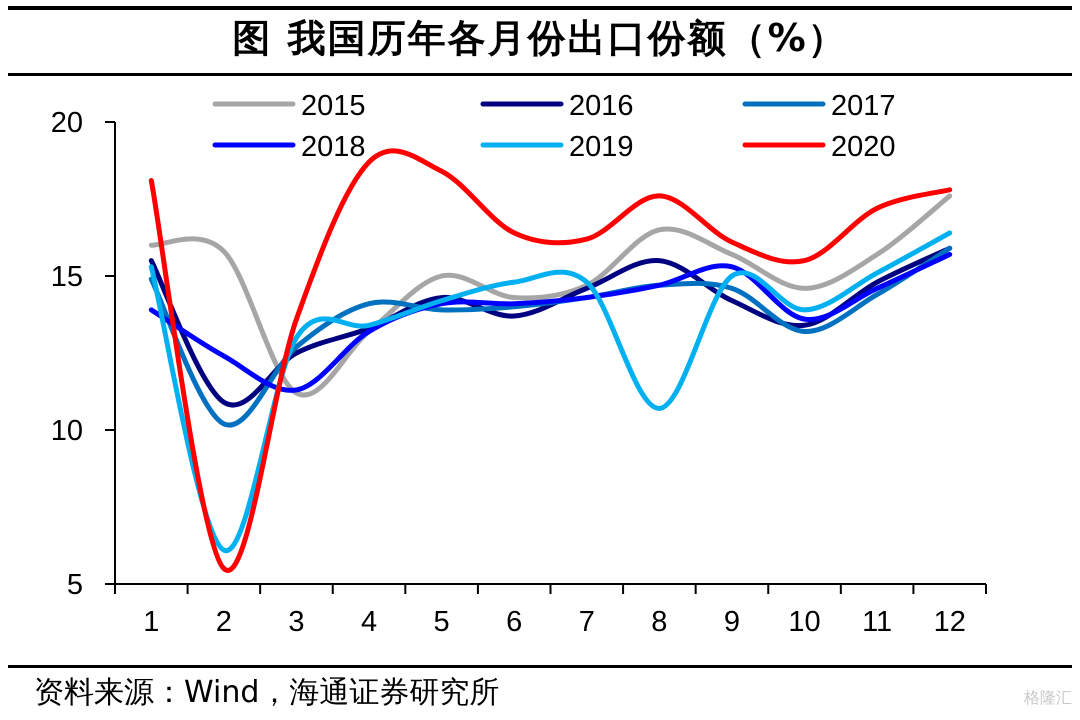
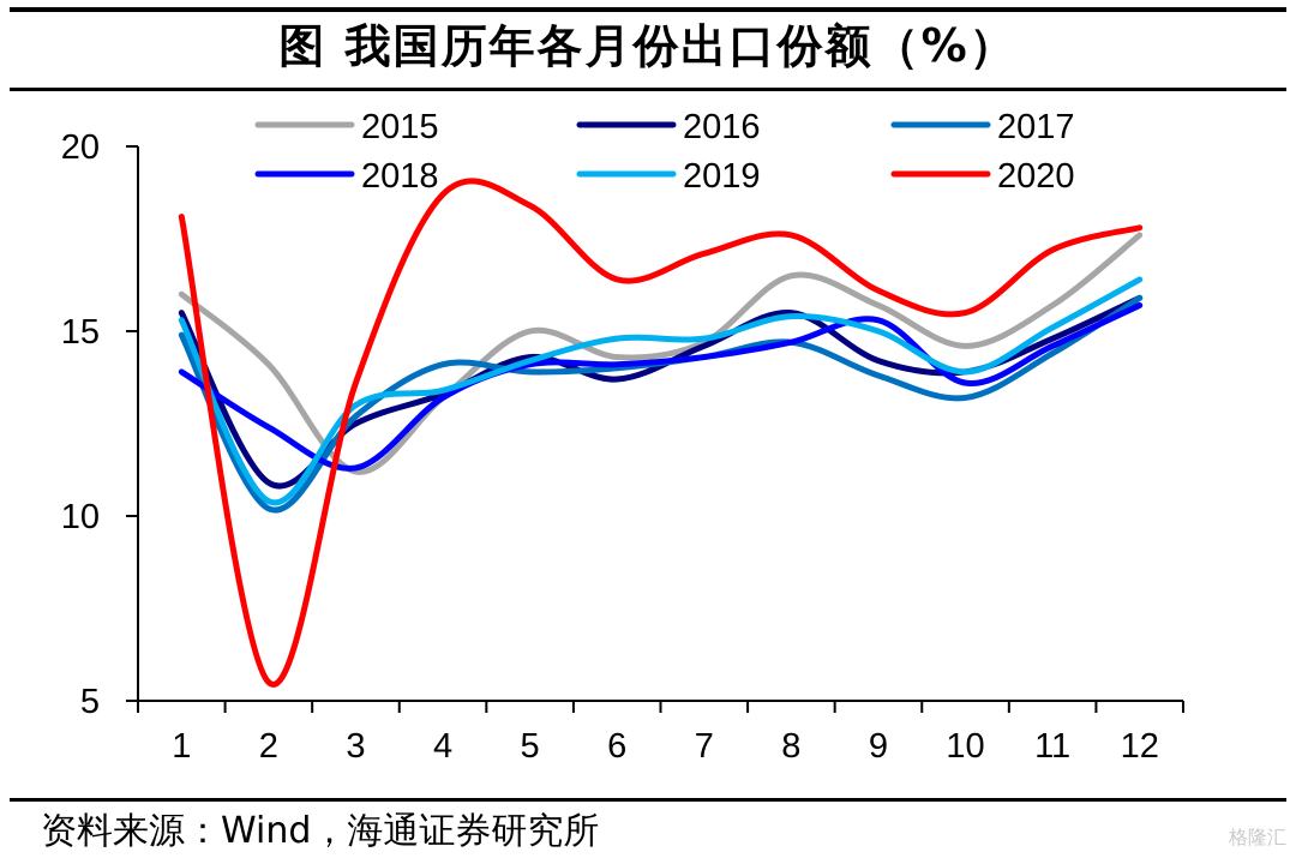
2015/2: 15.8 -> 14.1
2019/2: 6.1 -> 10.4
2020/7: 16.2 -> 17.1
2019/8: 10.7 -> 15.4
2017/9: 14.6 -> 13.8
2016/10: 13.4 -> 13.9
